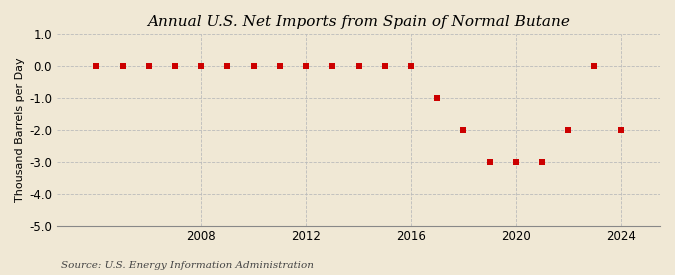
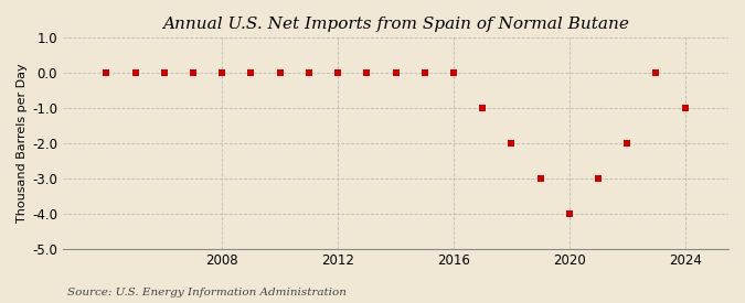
2020: -3 -> -4
2024: -2 -> -1
